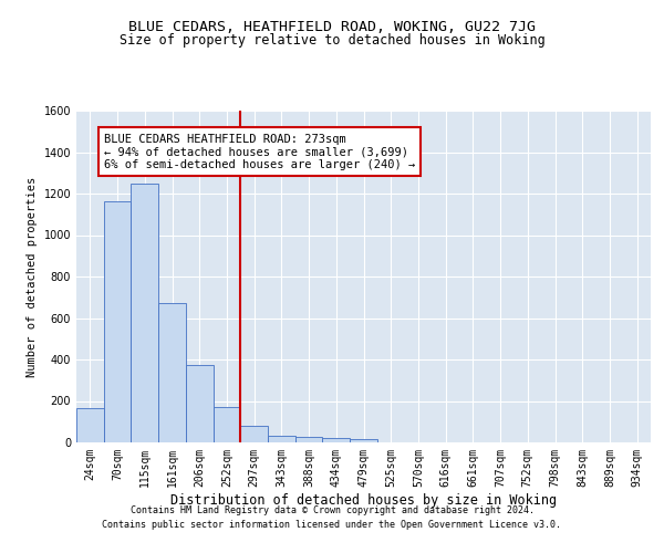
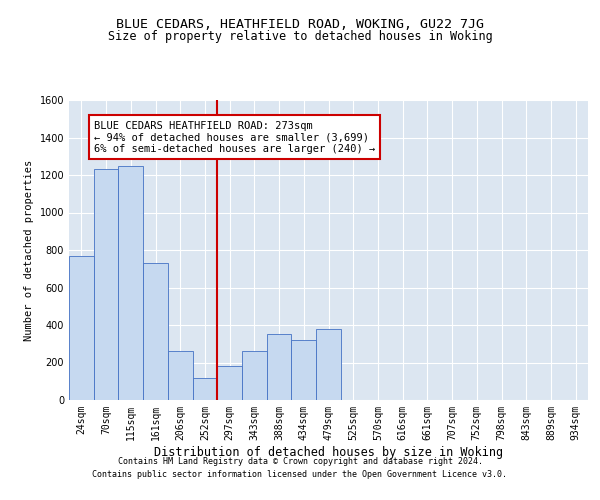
24sqm: 160 -> 770
70sqm: 1160 -> 1230
161sqm: 670 -> 730
206sqm: 380 -> 260
252sqm: 170 -> 120
297sqm: 80 -> 180
343sqm: 30 -> 260
388sqm: 20 -> 350
434sqm: 20 -> 320
479sqm: 20 -> 380
